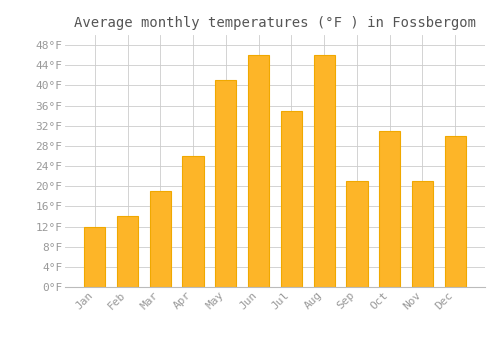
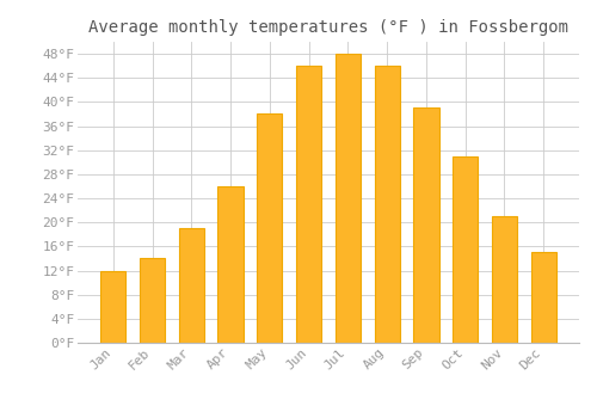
May: 41°F -> 38°F
Jul: 35°F -> 48°F
Sep: 21°F -> 39°F
Dec: 30°F -> 15°F
